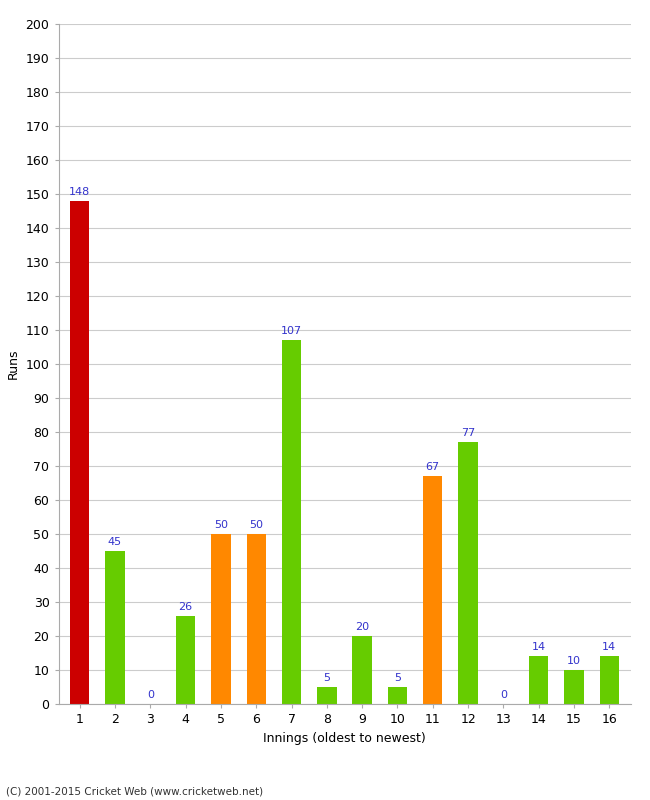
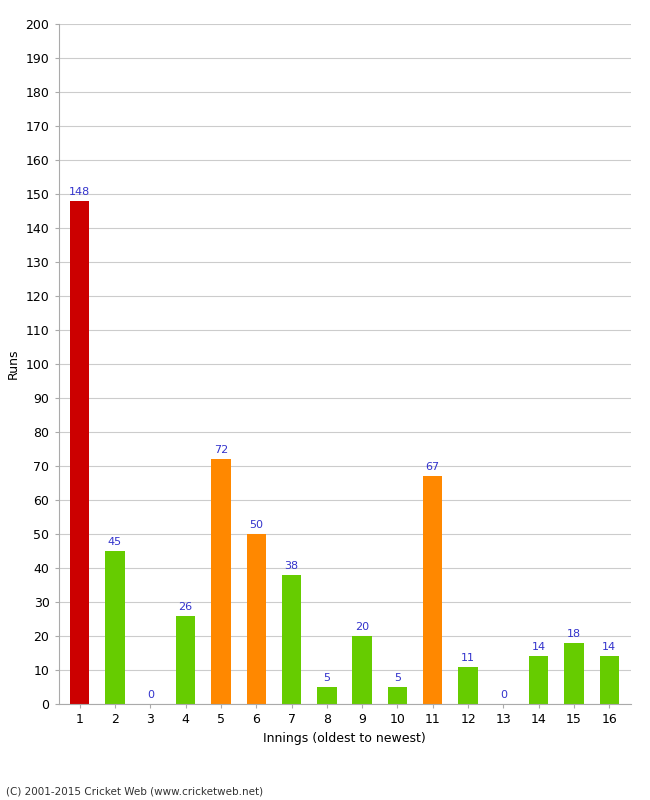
5: 50 -> 72
7: 107 -> 38
12: 77 -> 11
15: 10 -> 18
